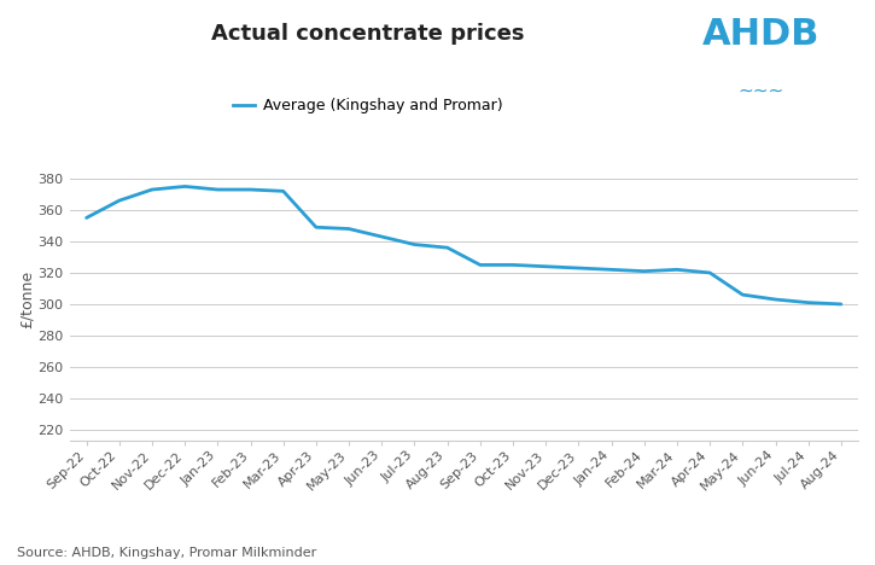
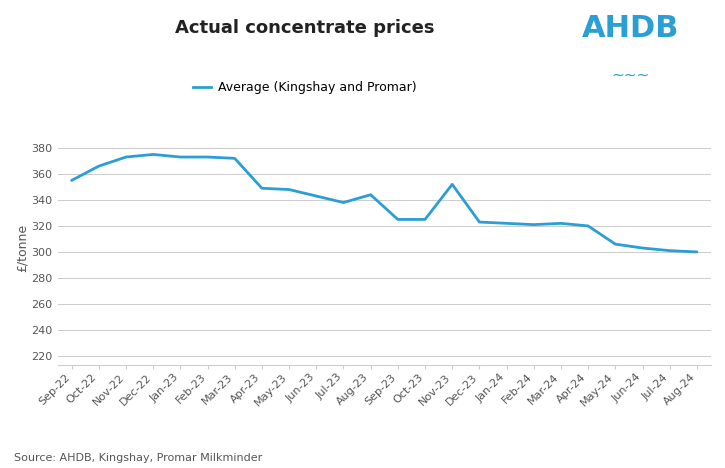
Aug-23: 336 -> 344
Nov-23: 324 -> 352
